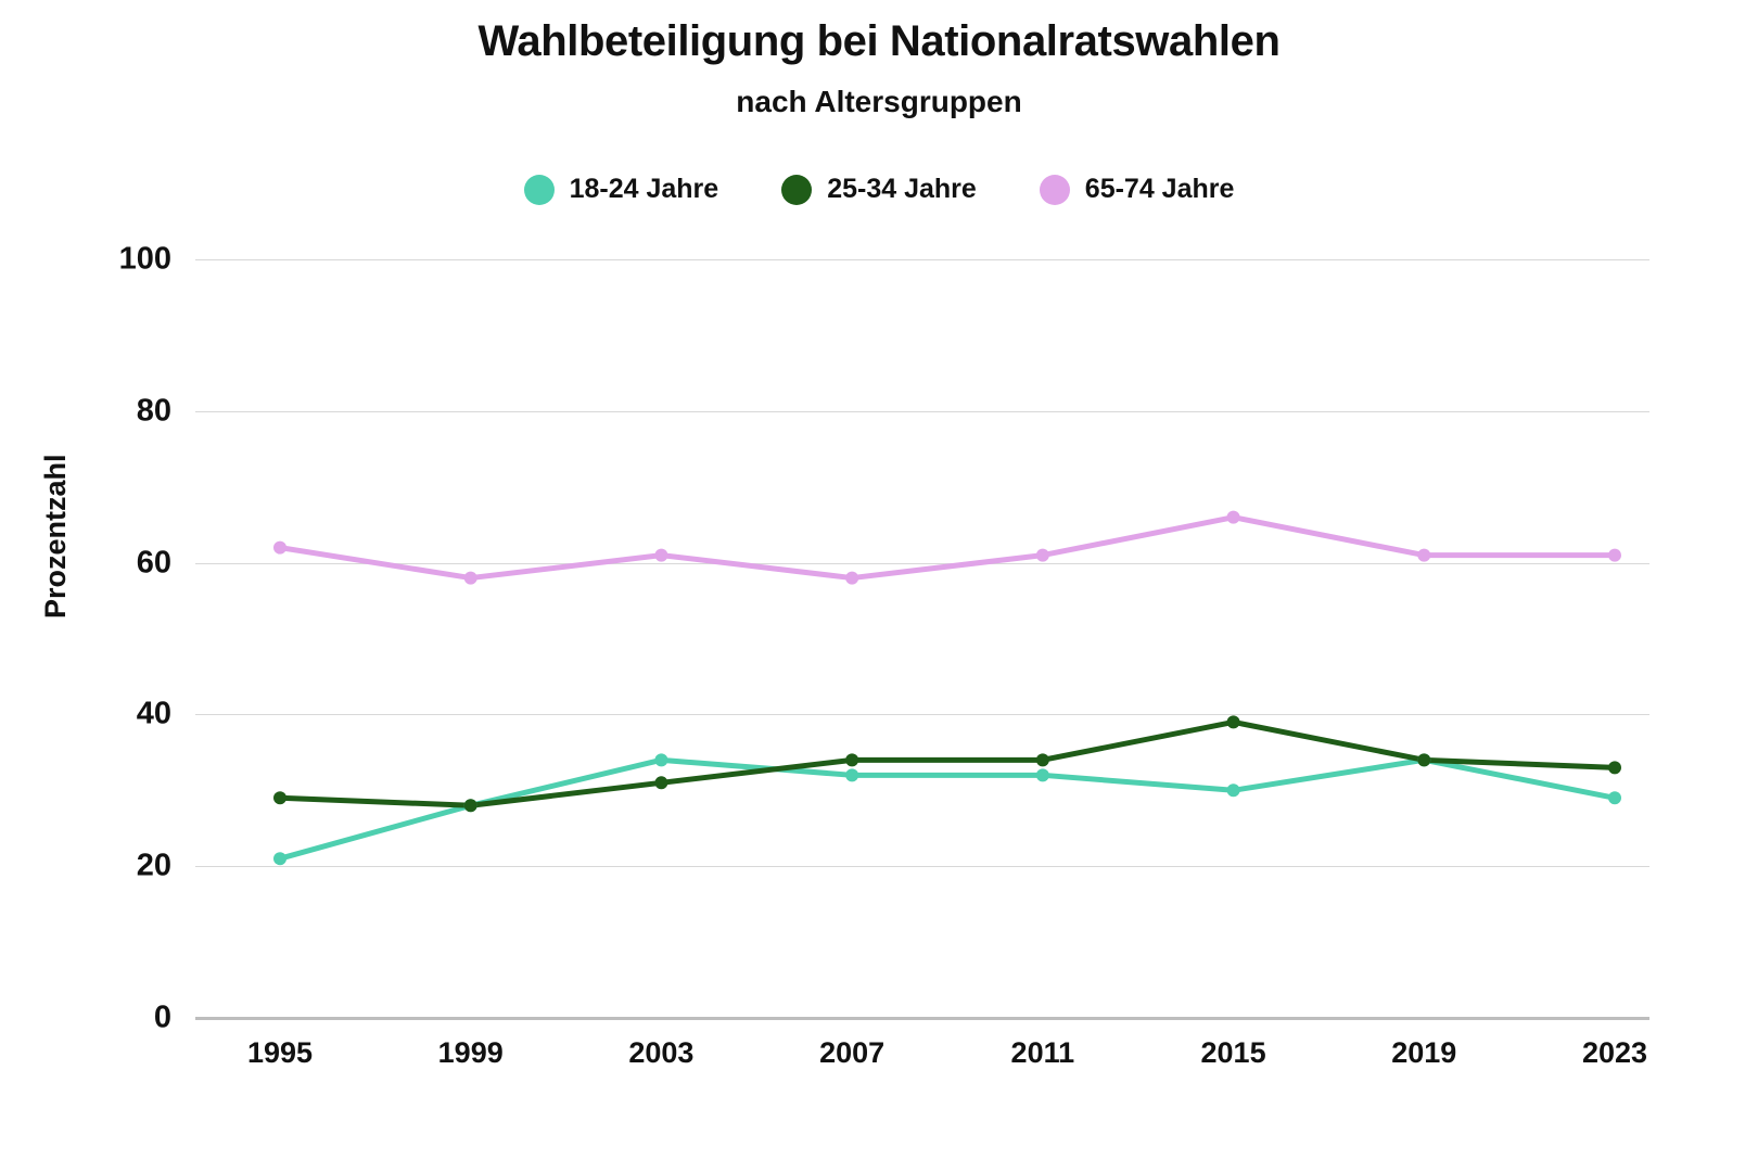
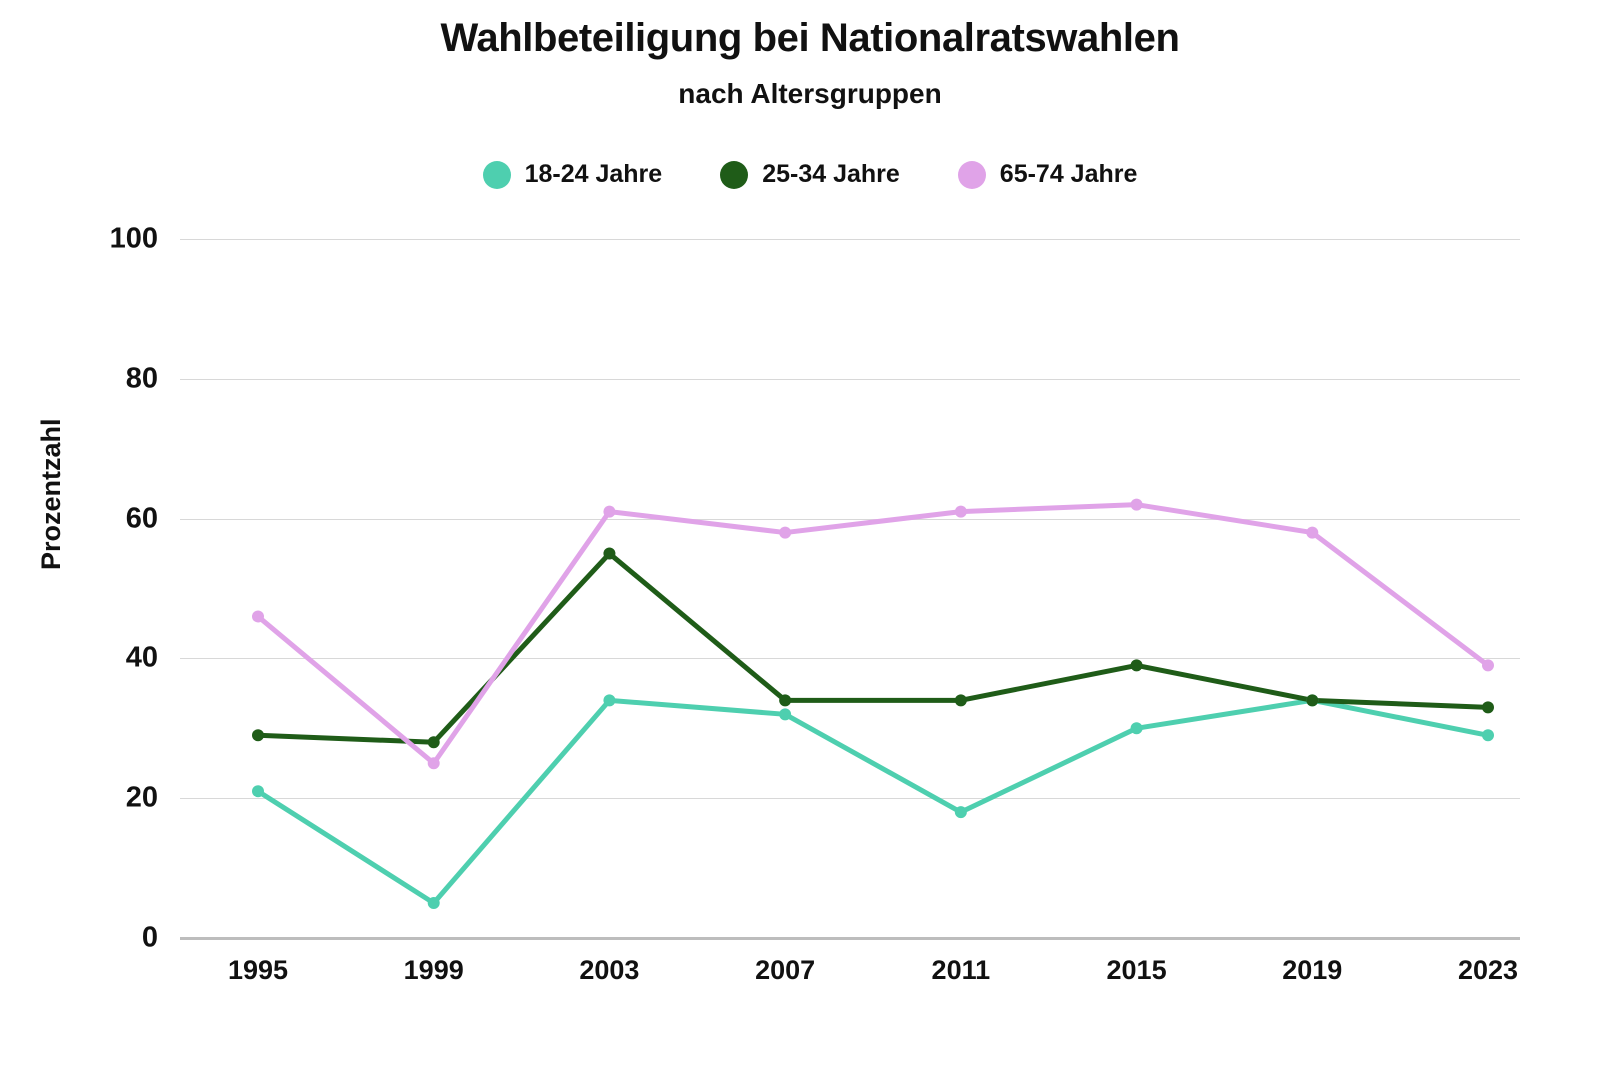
65-74 Jahre/1995: 62 -> 46
18-24 Jahre/1999: 28 -> 5
65-74 Jahre/1999: 58 -> 25
25-34 Jahre/2003: 31 -> 55
18-24 Jahre/2011: 32 -> 18
65-74 Jahre/2015: 66 -> 62
65-74 Jahre/2019: 61 -> 58
65-74 Jahre/2023: 61 -> 39
